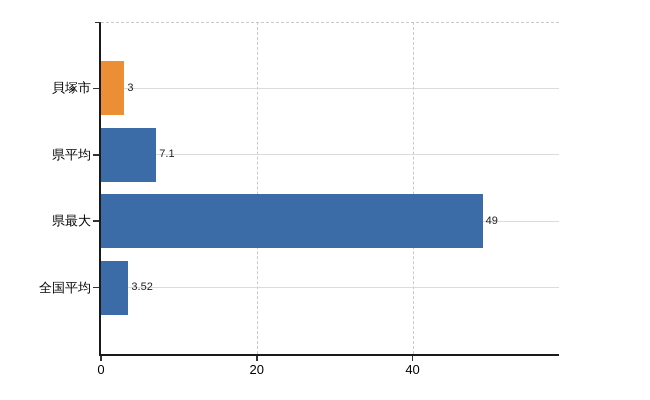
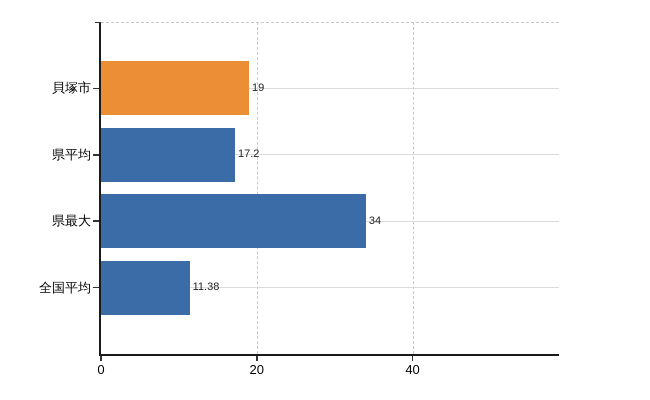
貝塚市: 3 -> 19
県平均: 7.1 -> 17.2
県最大: 49 -> 34
全国平均: 3.52 -> 11.38
